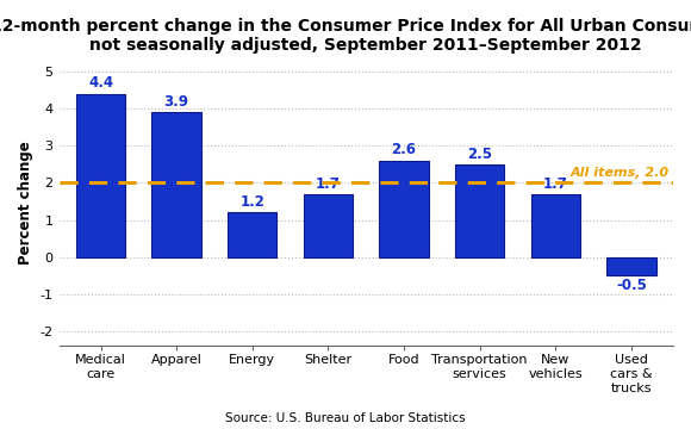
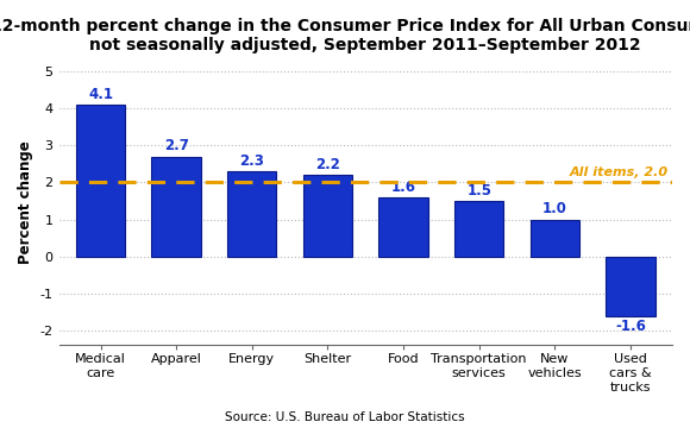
Medical care: 4.4 -> 4.1
Apparel: 3.9 -> 2.7
Energy: 1.2 -> 2.3
Shelter: 1.7 -> 2.2
Food: 2.6 -> 1.6
Transportation services: 2.5 -> 1.5
New vehicles: 1.7 -> 1.0
Used cars & trucks: -0.5 -> -1.6
